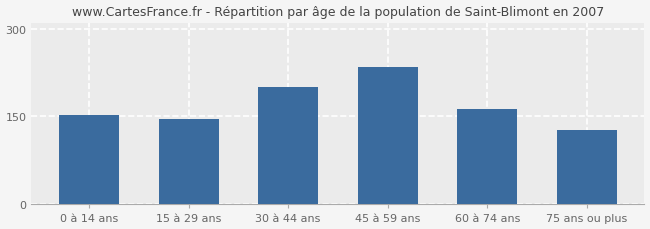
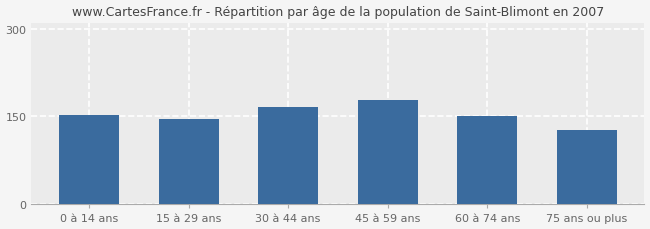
30 à 44 ans: 200 -> 166
45 à 59 ans: 234 -> 178
60 à 74 ans: 162 -> 150
